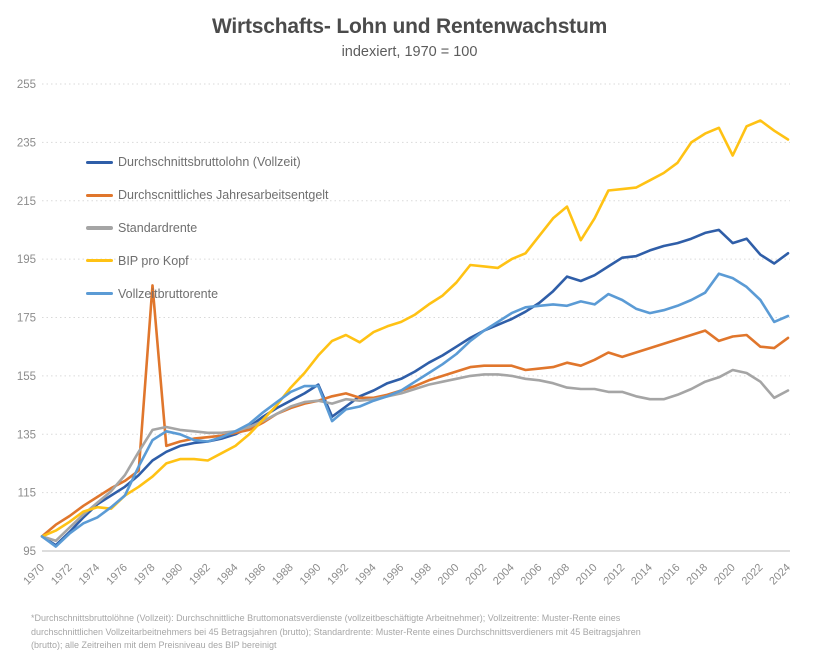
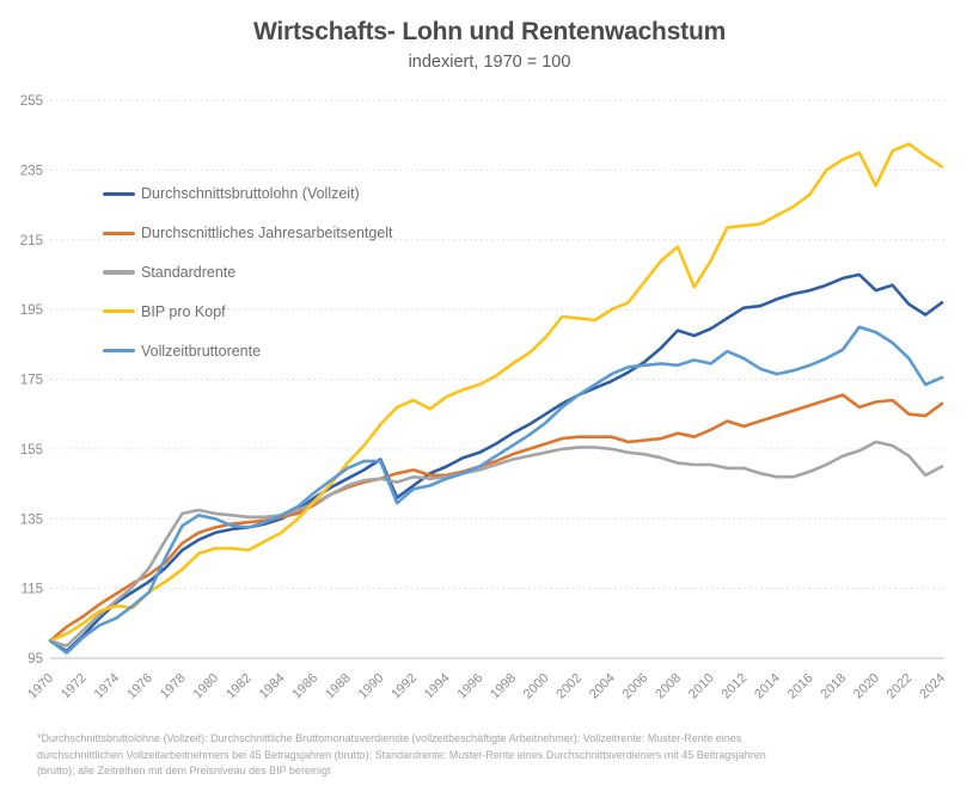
Durchscnittliches Jahresarbeitsentgelt/1978: 186 -> 128
